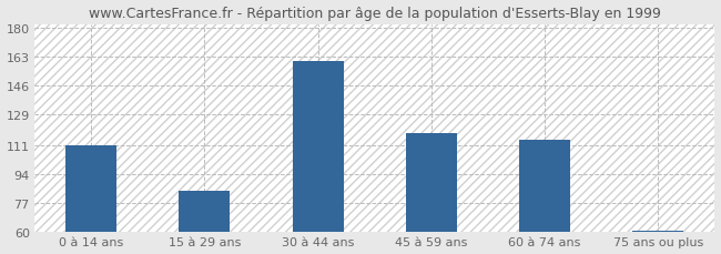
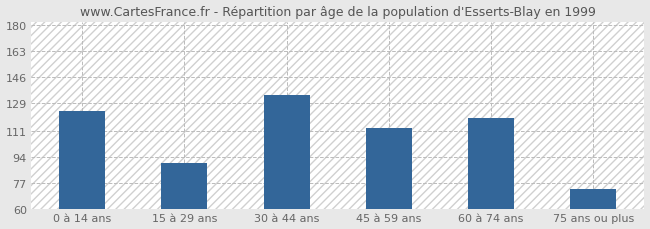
0 à 14 ans: 111 -> 124
15 à 29 ans: 84 -> 90
30 à 44 ans: 160 -> 134
45 à 59 ans: 118 -> 113
60 à 74 ans: 114 -> 119
75 ans ou plus: 61 -> 73
